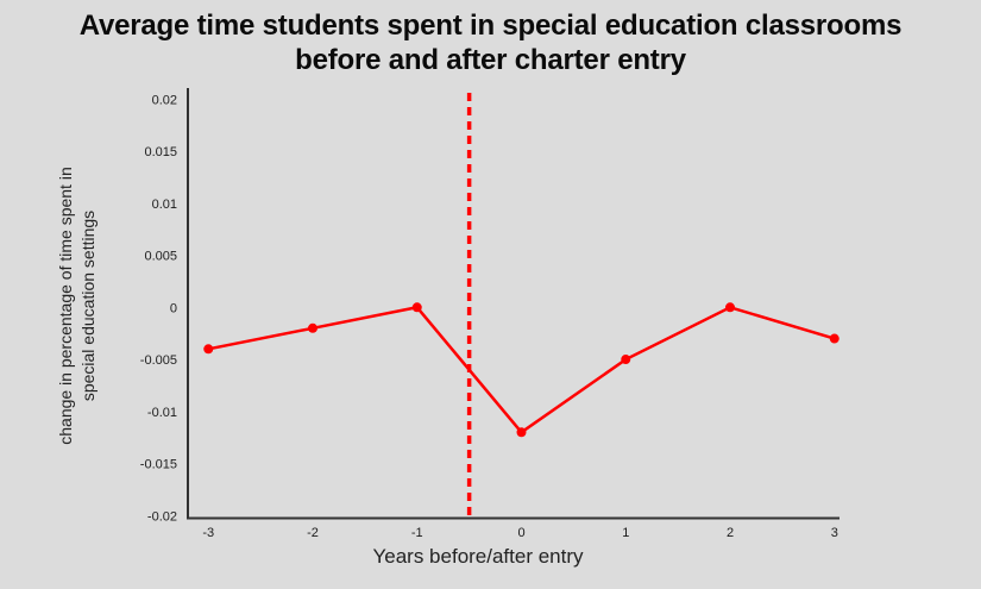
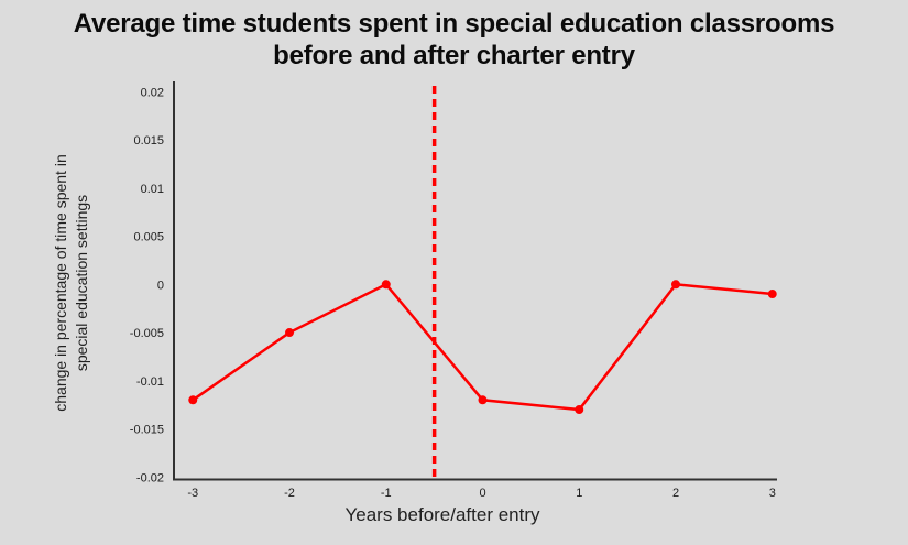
-3: -0.004 -> -0.012
-2: -0.002 -> -0.005
1: -0.005 -> -0.013
3: -0.003 -> -0.001
